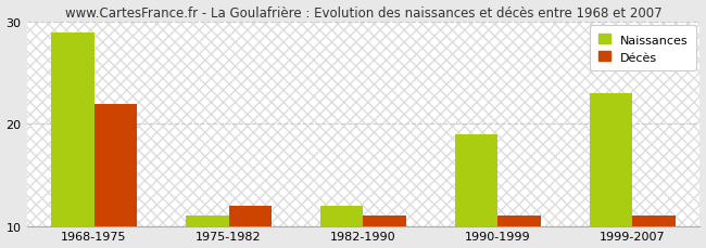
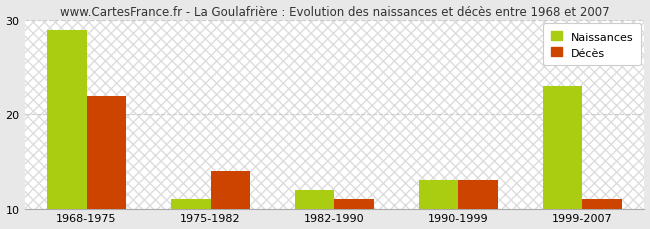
Décès/1975-1982: 12 -> 14
Naissances/1990-1999: 19 -> 13
Décès/1990-1999: 11 -> 13
